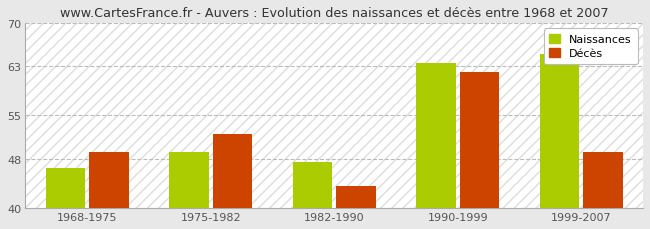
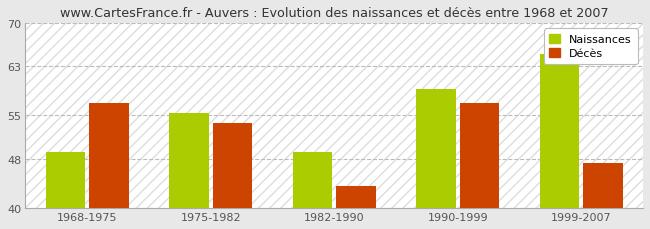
Naissances/1968-1975: 46.5 -> 49.0
Décès/1968-1975: 49.0 -> 57.0
Naissances/1975-1982: 49.0 -> 55.4
Décès/1975-1982: 52.0 -> 53.8
Naissances/1982-1990: 47.5 -> 49.0
Naissances/1990-1999: 63.5 -> 59.2
Décès/1990-1999: 62.0 -> 57.0
Décès/1999-2007: 49.0 -> 47.2
